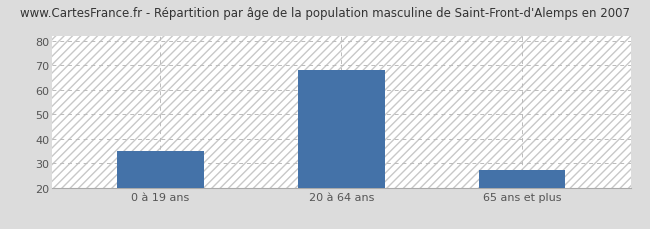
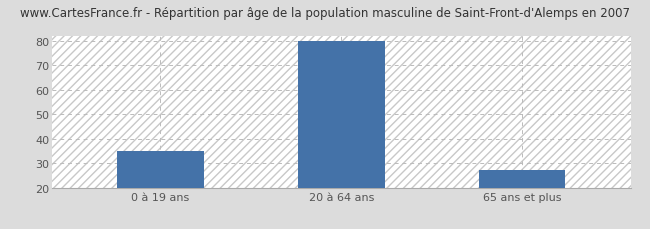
20 à 64 ans: 68 -> 80
